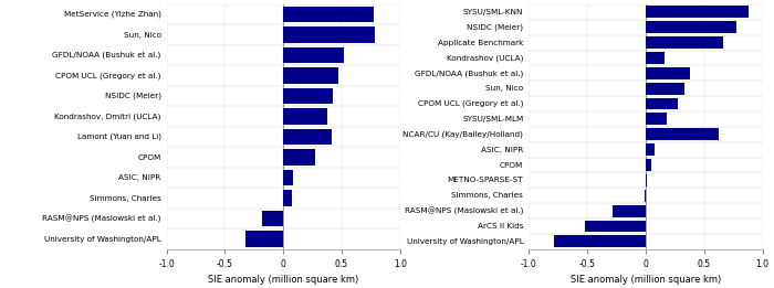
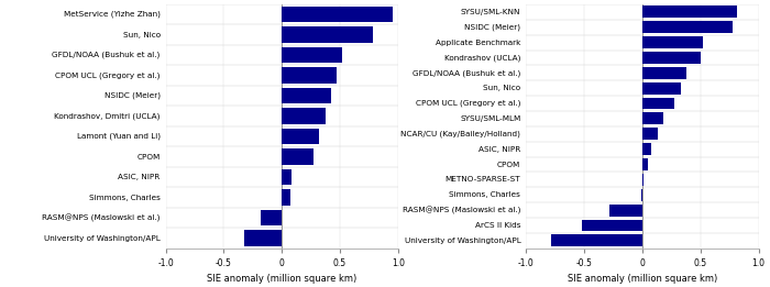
MetService (Yizhe Zhan): 0.77 -> 0.95
Lamont (Yuan and Li): 0.41 -> 0.32
SYSU/SML-KNN: 0.88 -> 0.82
Applicate Benchmark: 0.66 -> 0.52
Kondrashov (UCLA): 0.16 -> 0.50
NCAR/CU (Kay/Bailey/Holland): 0.63 -> 0.13
